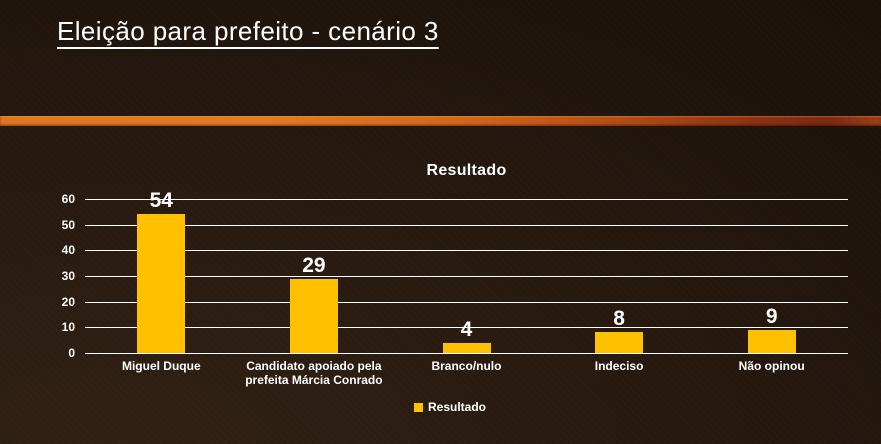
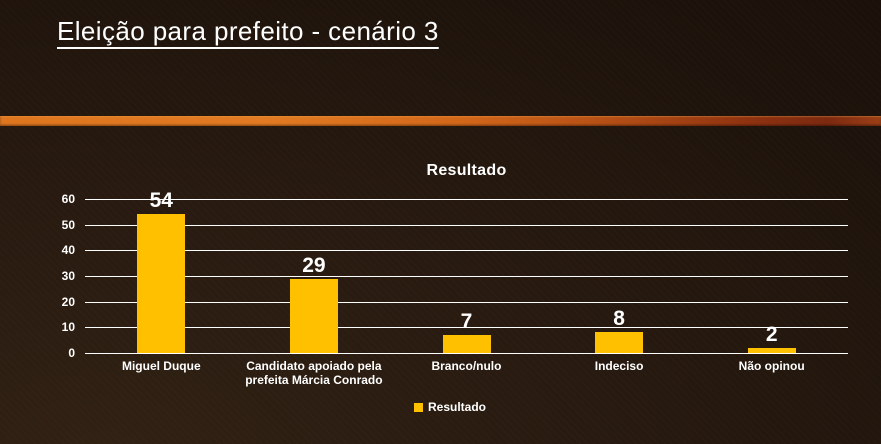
Branco/nulo: 4 -> 7
Não opinou: 9 -> 2
